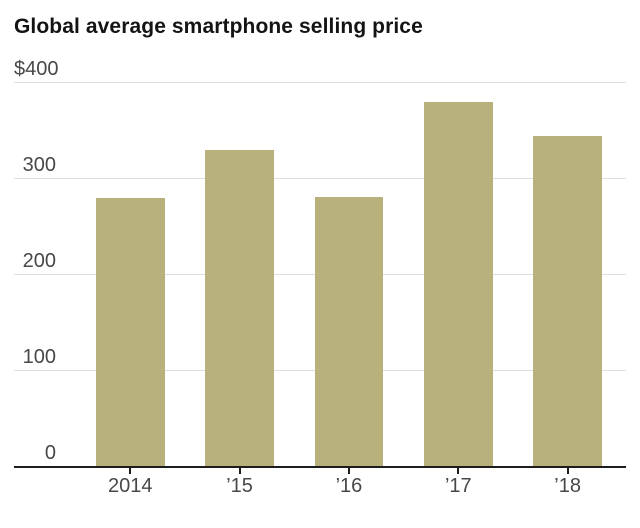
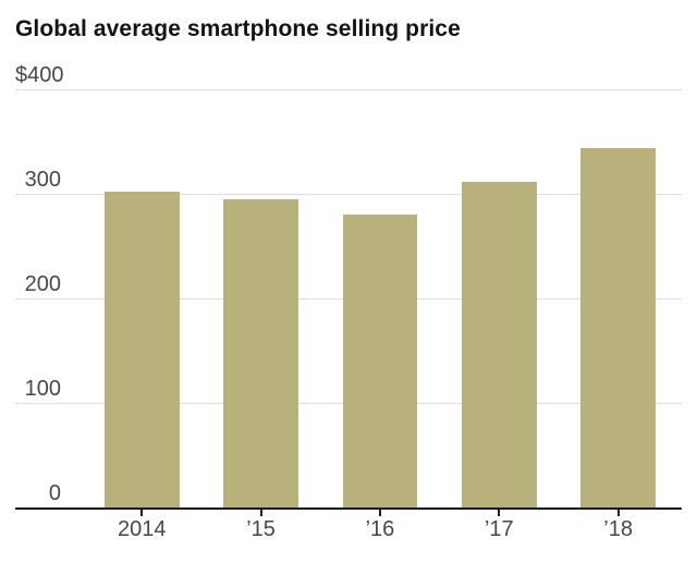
2014: 280 -> 300
’15: 330 -> 300
’17: 380 -> 310
